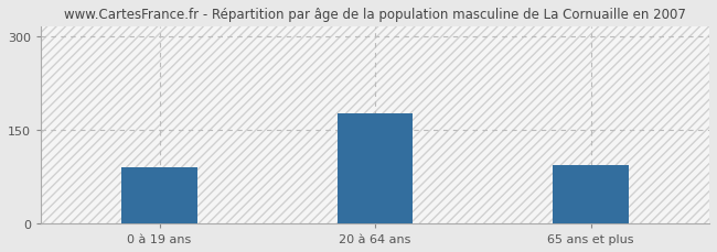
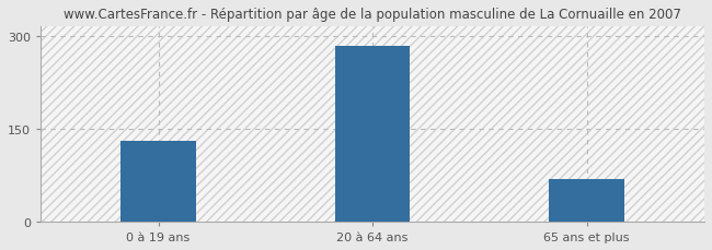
0 à 19 ans: 90 -> 130
20 à 64 ans: 176 -> 283
65 ans et plus: 94 -> 68
